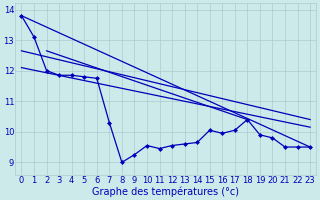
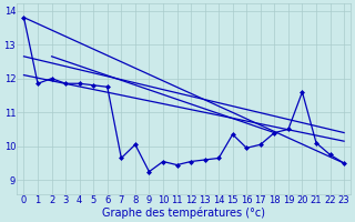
1: 13.10 -> 11.85
7: 10.30 -> 9.65
8: 9.00 -> 10.05
15: 10.05 -> 10.35
19: 9.90 -> 10.50
20: 9.80 -> 11.60
21: 9.50 -> 10.10
22: 9.50 -> 9.75
